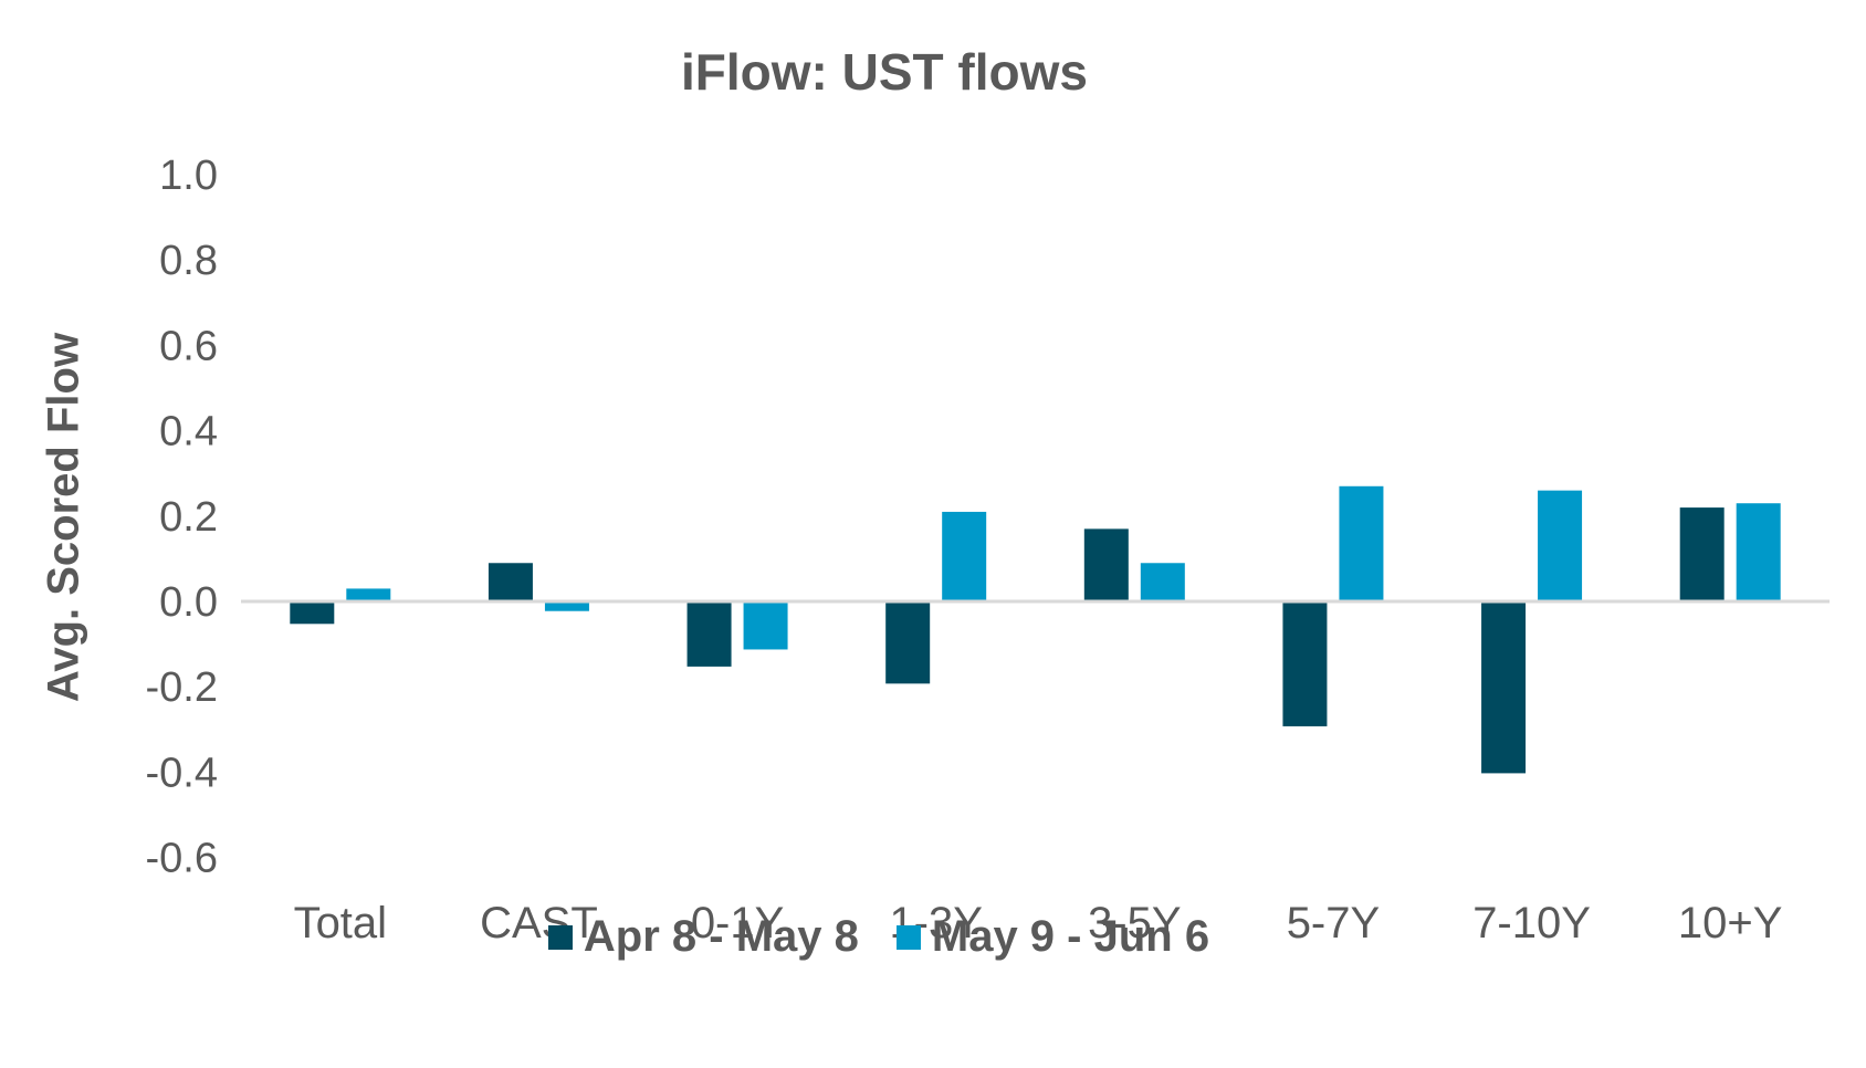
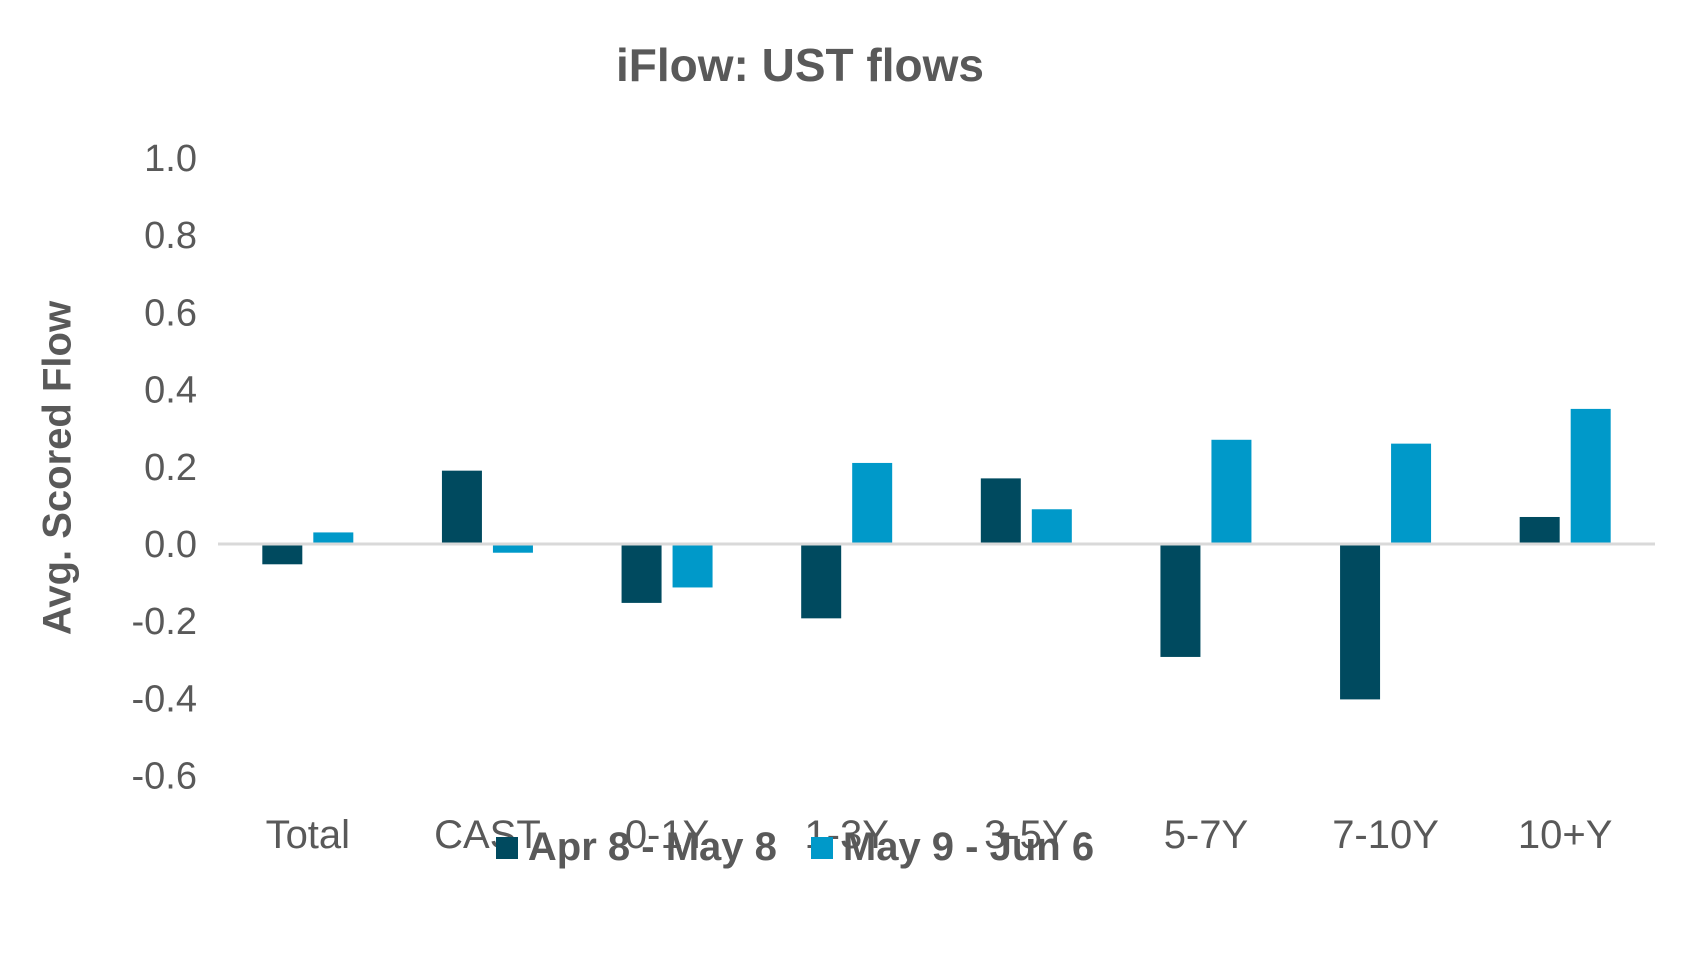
Apr 8 - May 8/CAST: 0.09 -> 0.19
Apr 8 - May 8/10+Y: 0.22 -> 0.07
May 9 - Jun 6/10+Y: 0.23 -> 0.35
